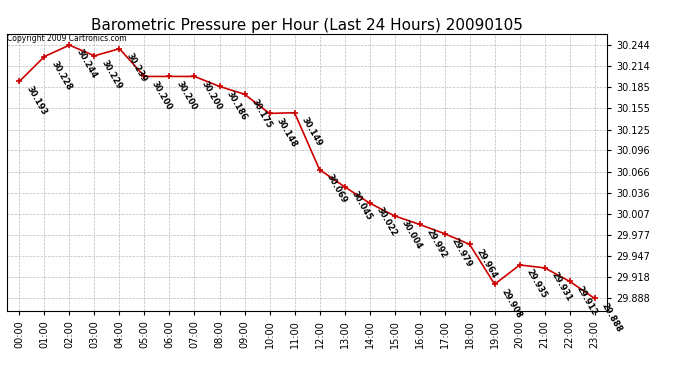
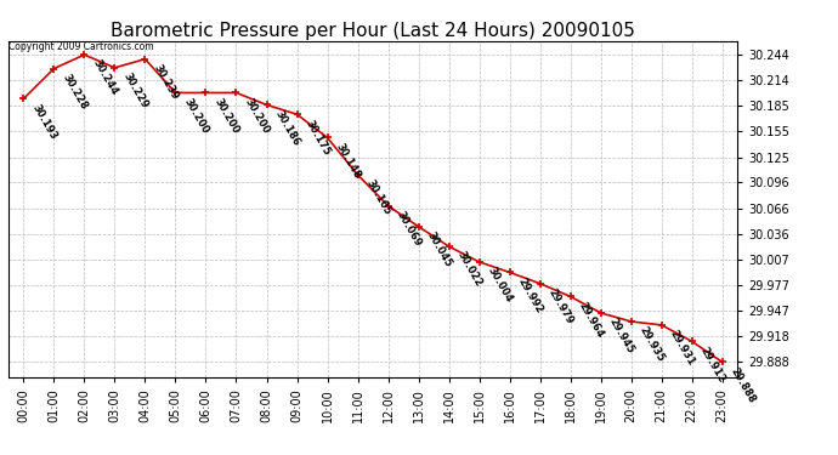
11:00: 30.149 -> 30.105
19:00: 29.908 -> 29.945
